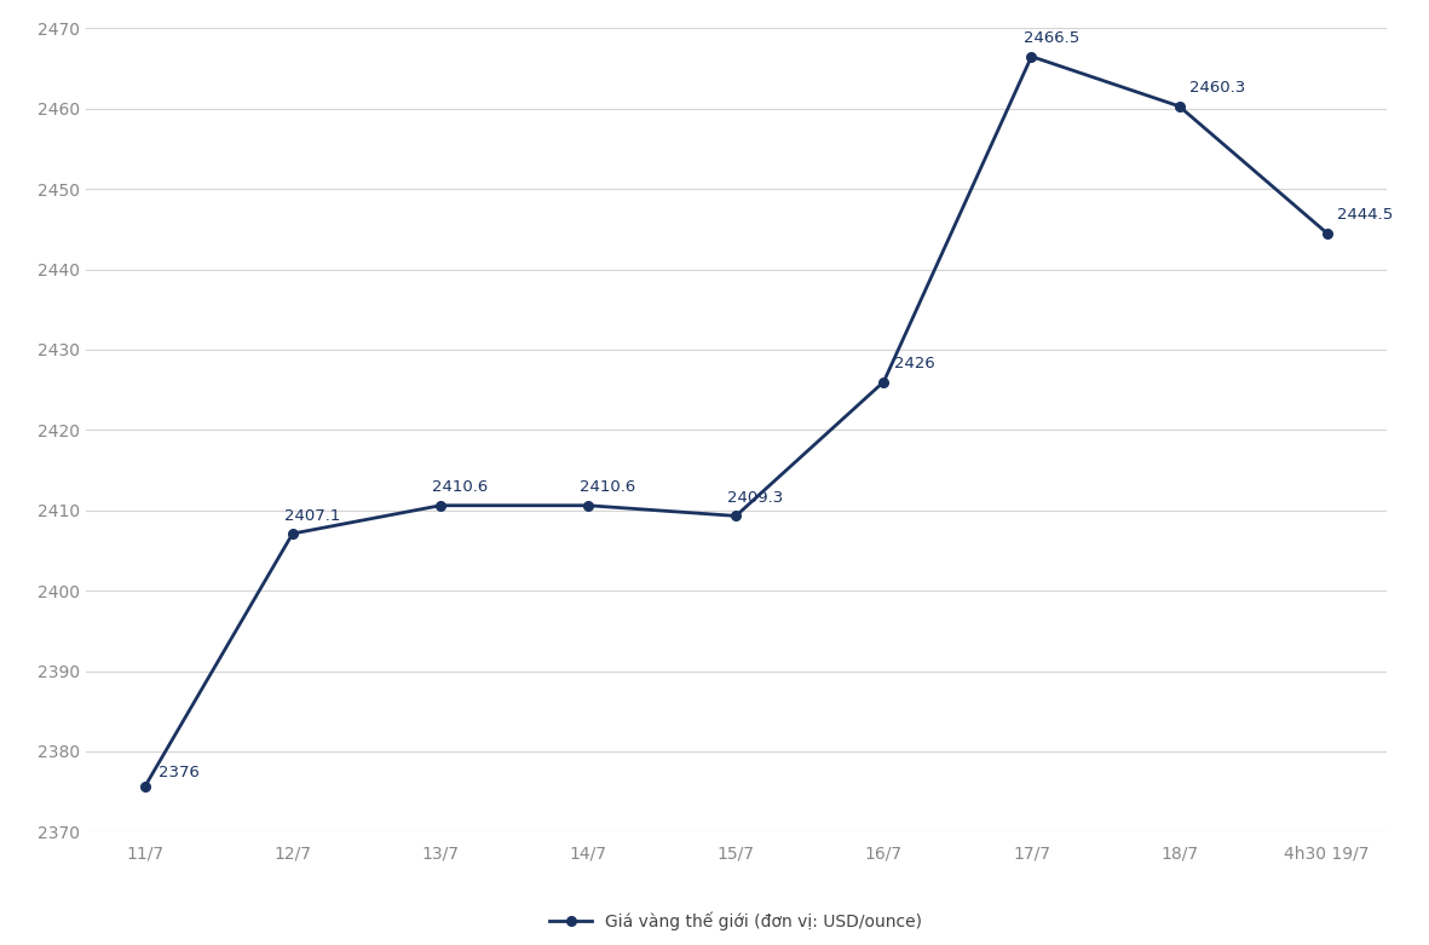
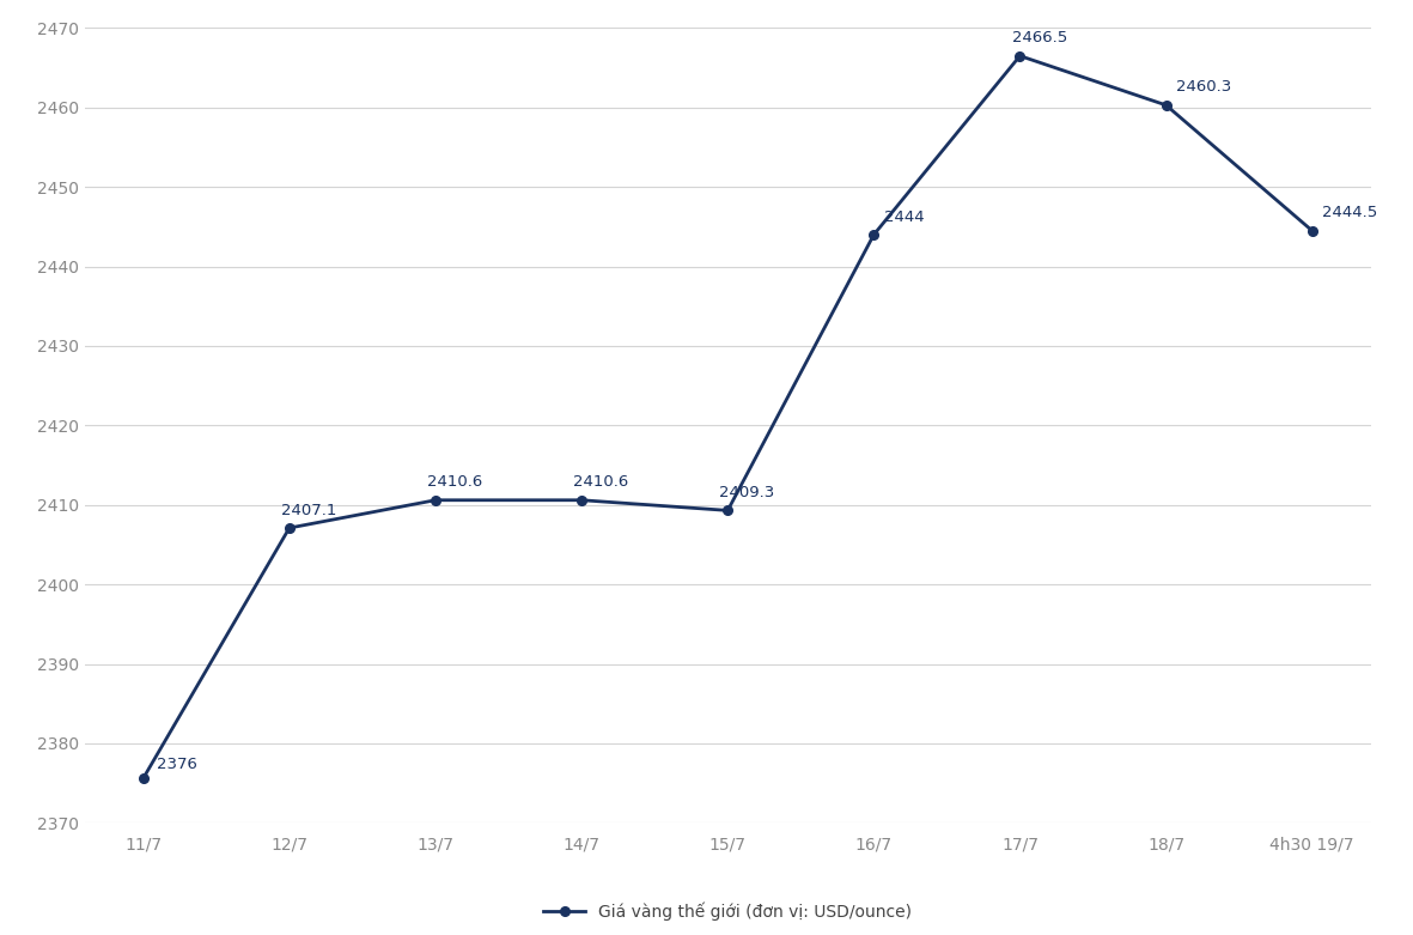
16/7: 2426 -> 2444
